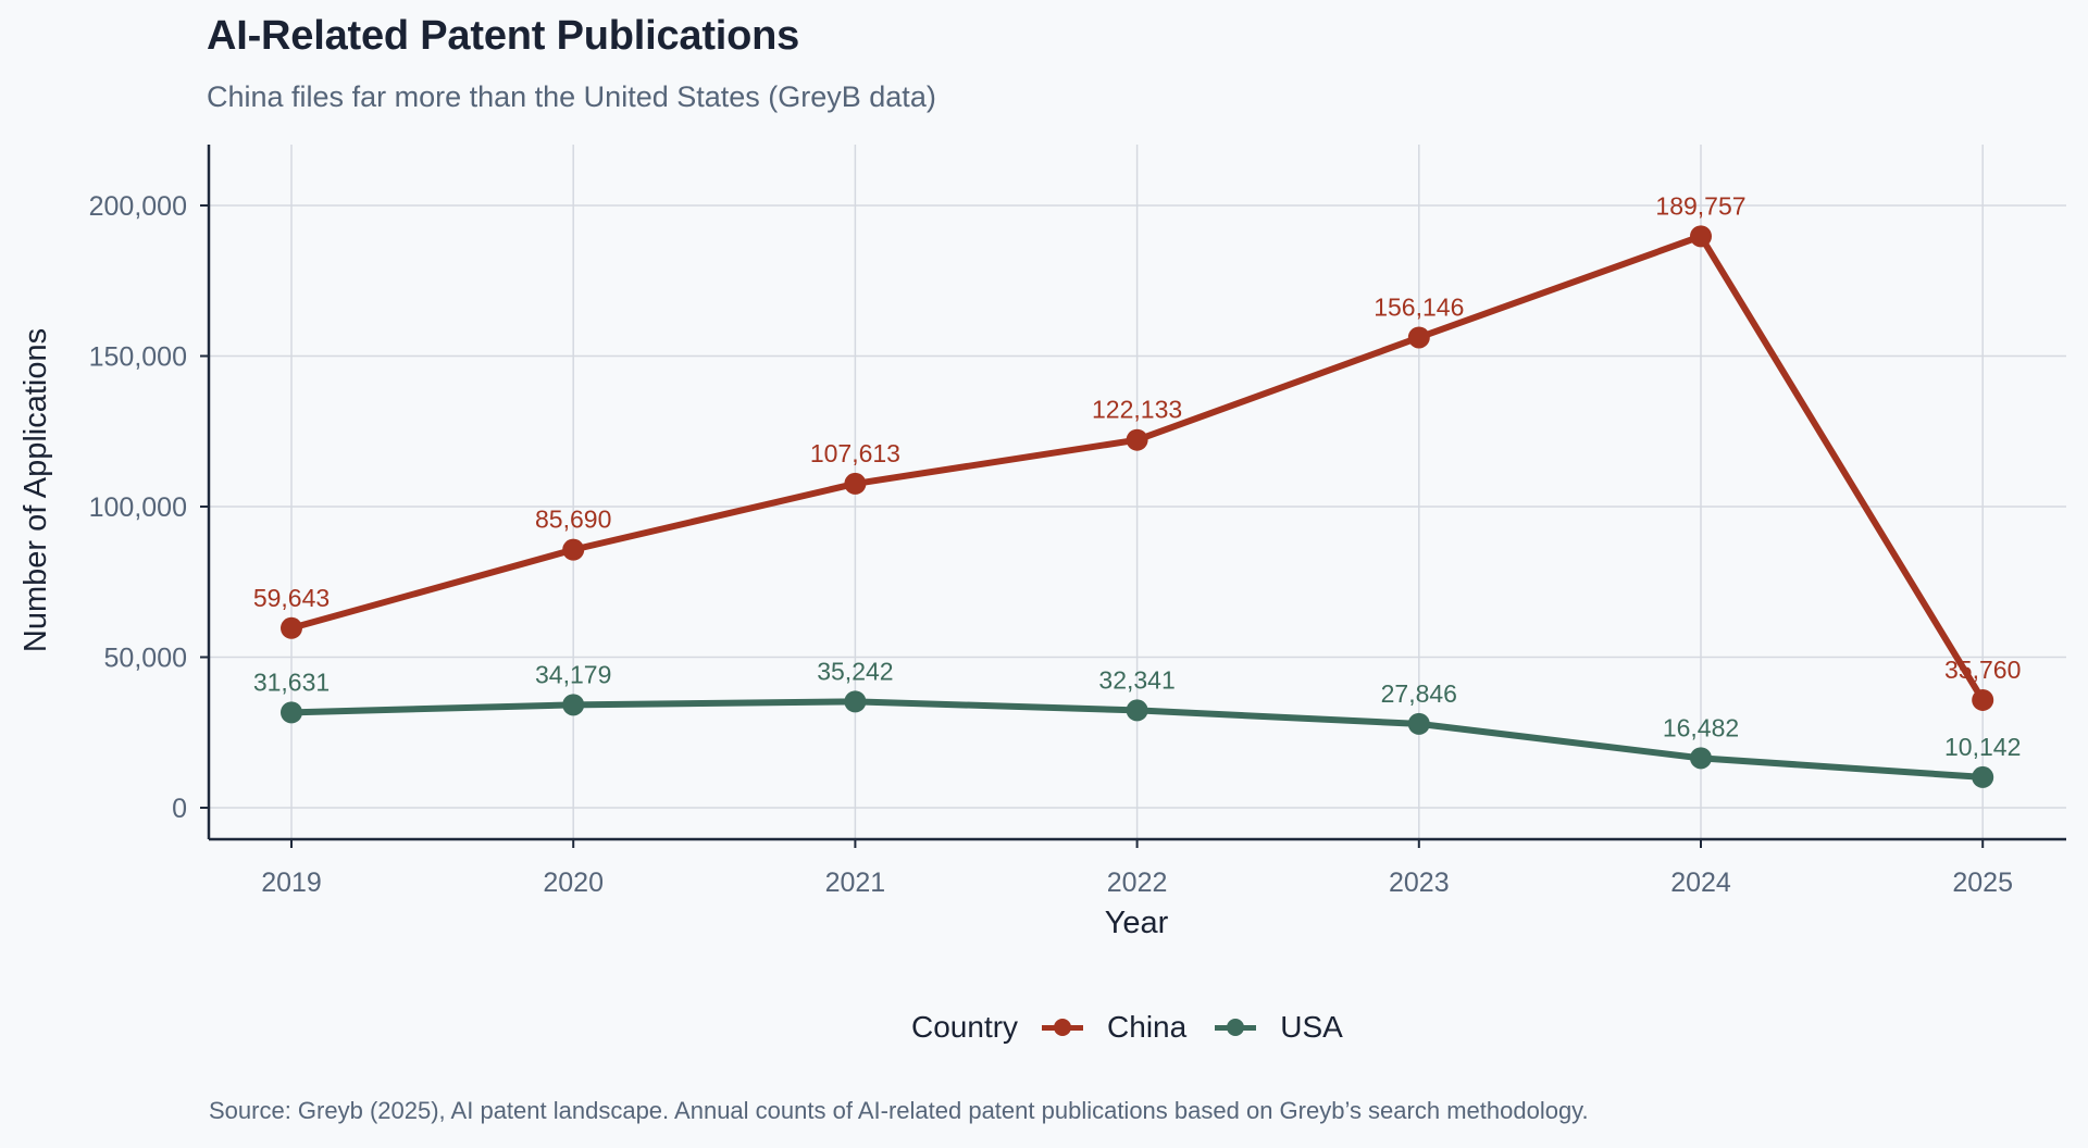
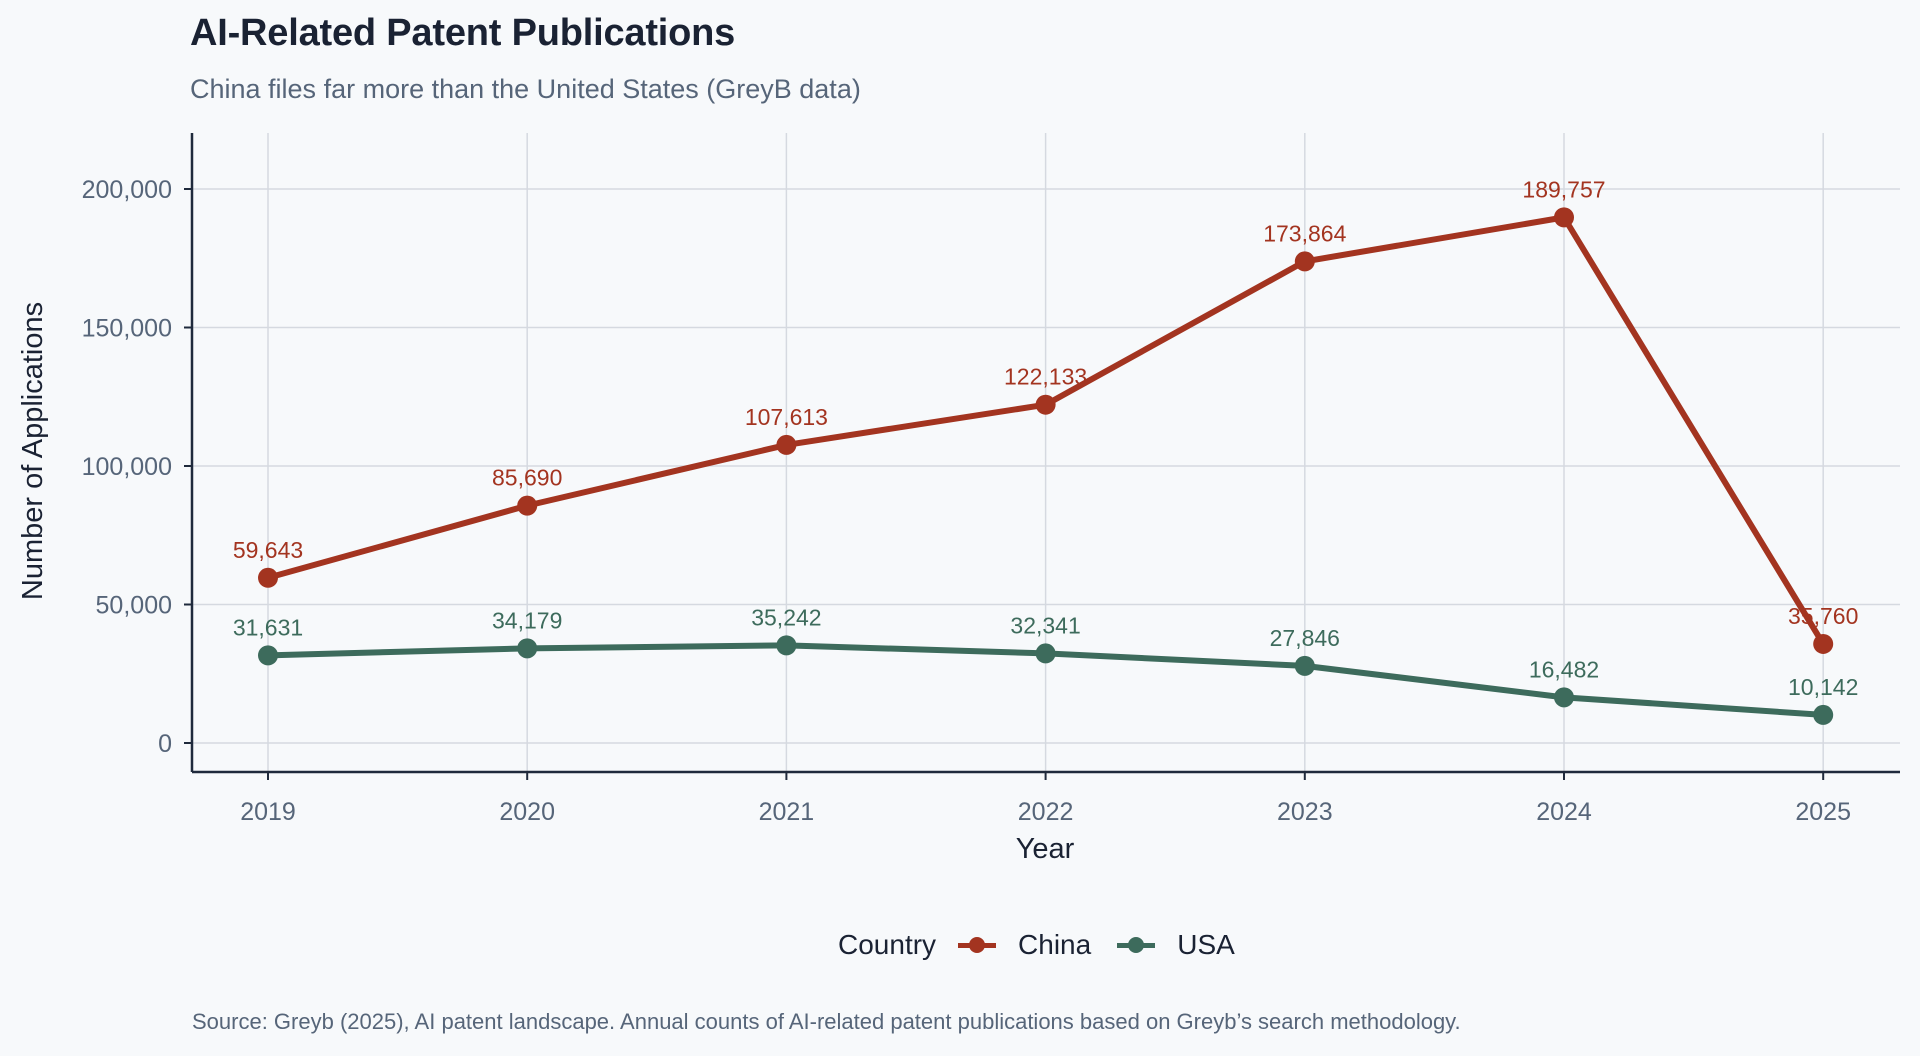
China/2023: 156,146 -> 173,864
